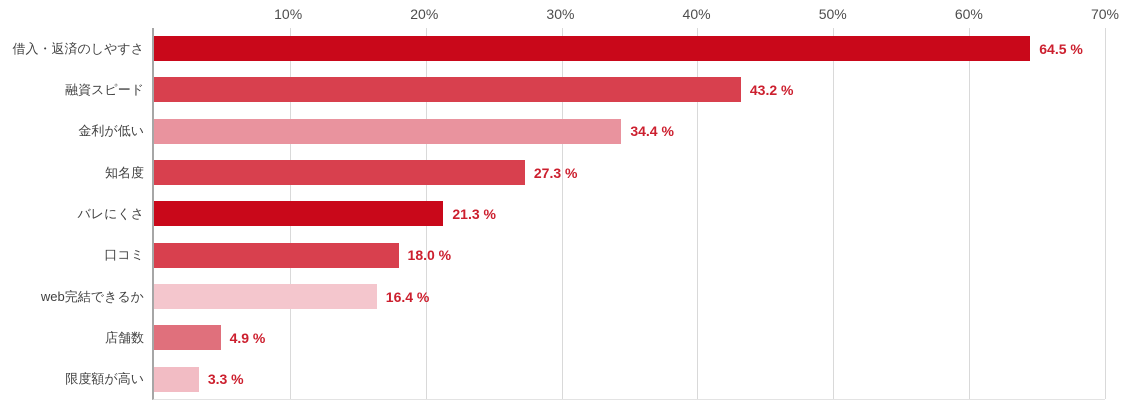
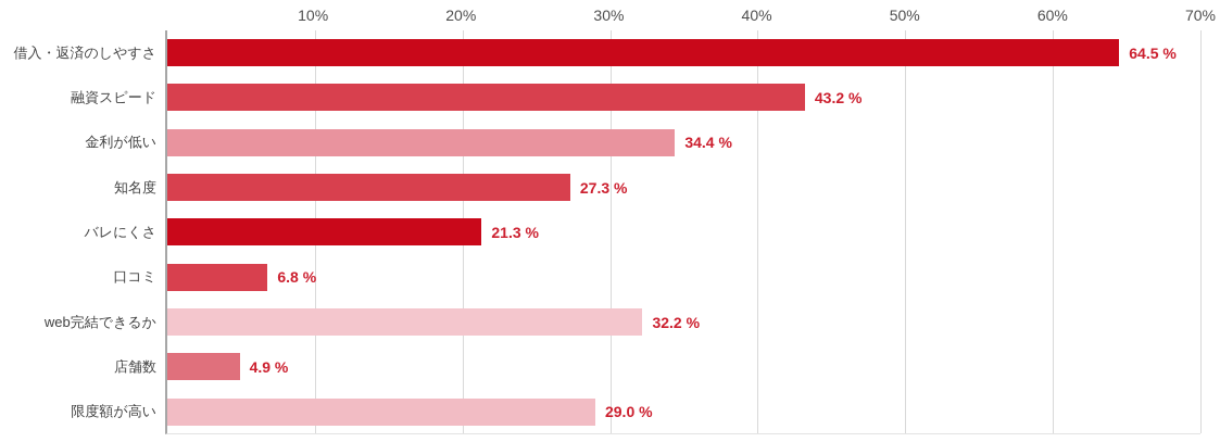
口コミ: 18.0 -> 6.8
web完結できるか: 16.4 -> 32.2
限度額が高い: 3.3 -> 29.0
